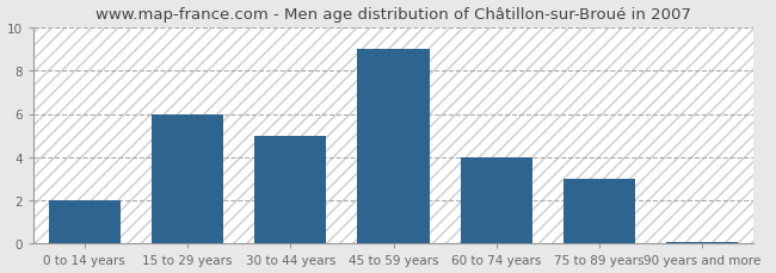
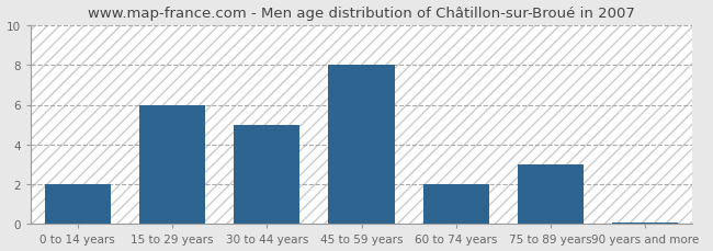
45 to 59 years: 9.0 -> 8.0
60 to 74 years: 4.0 -> 2.0
